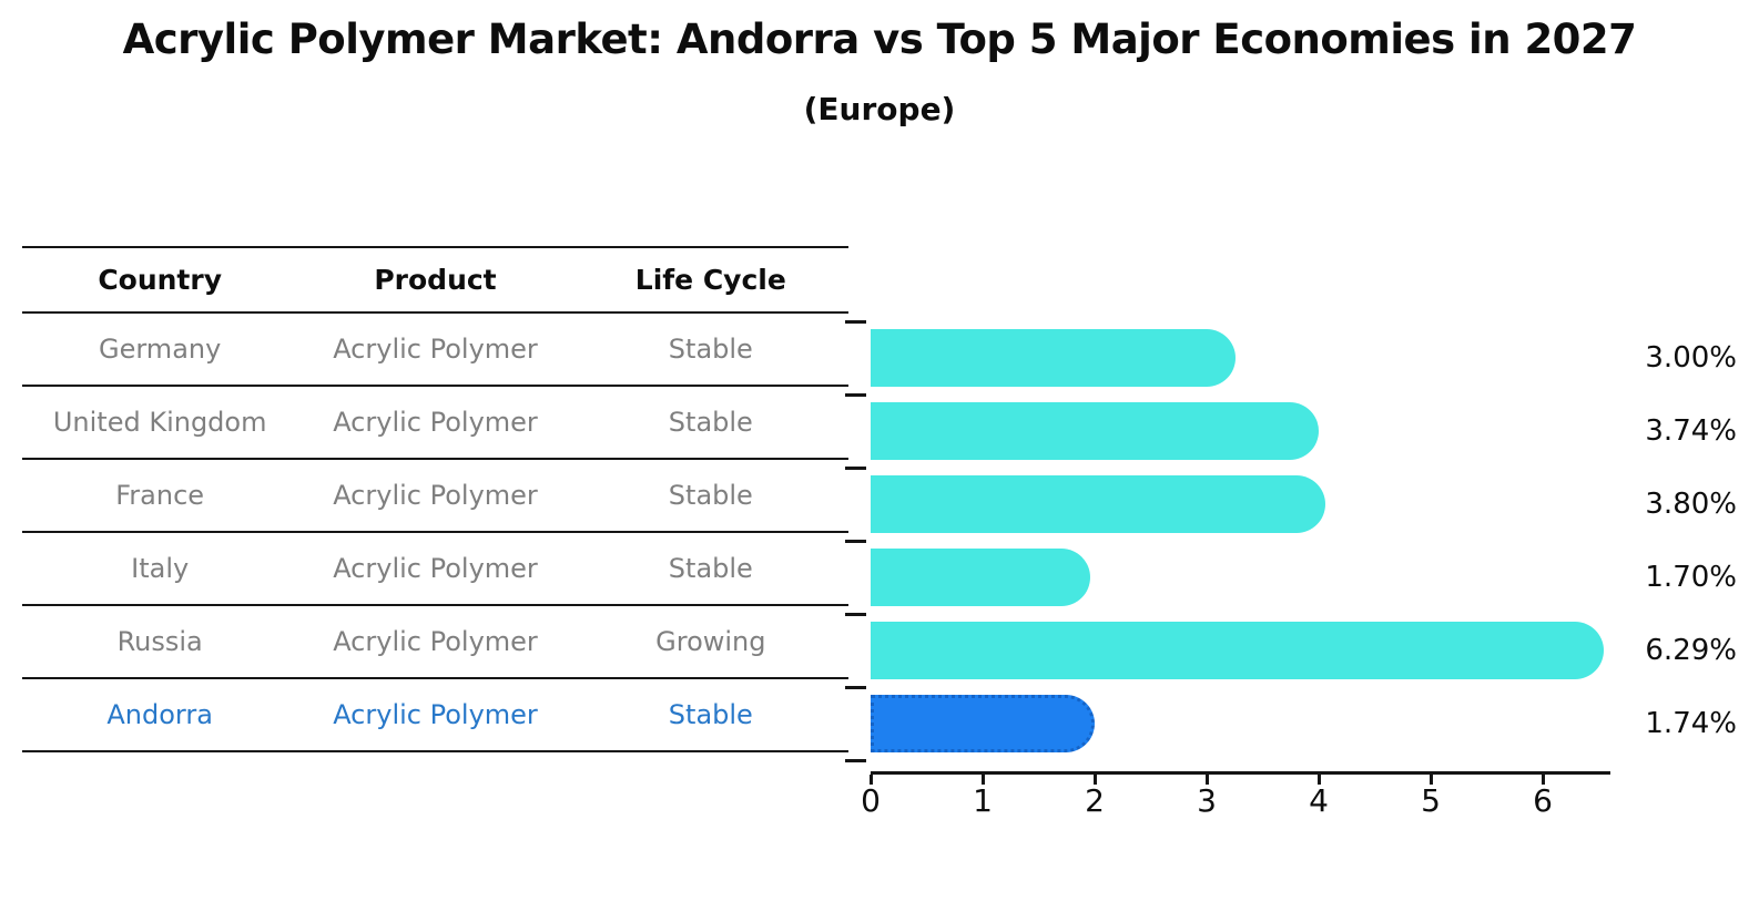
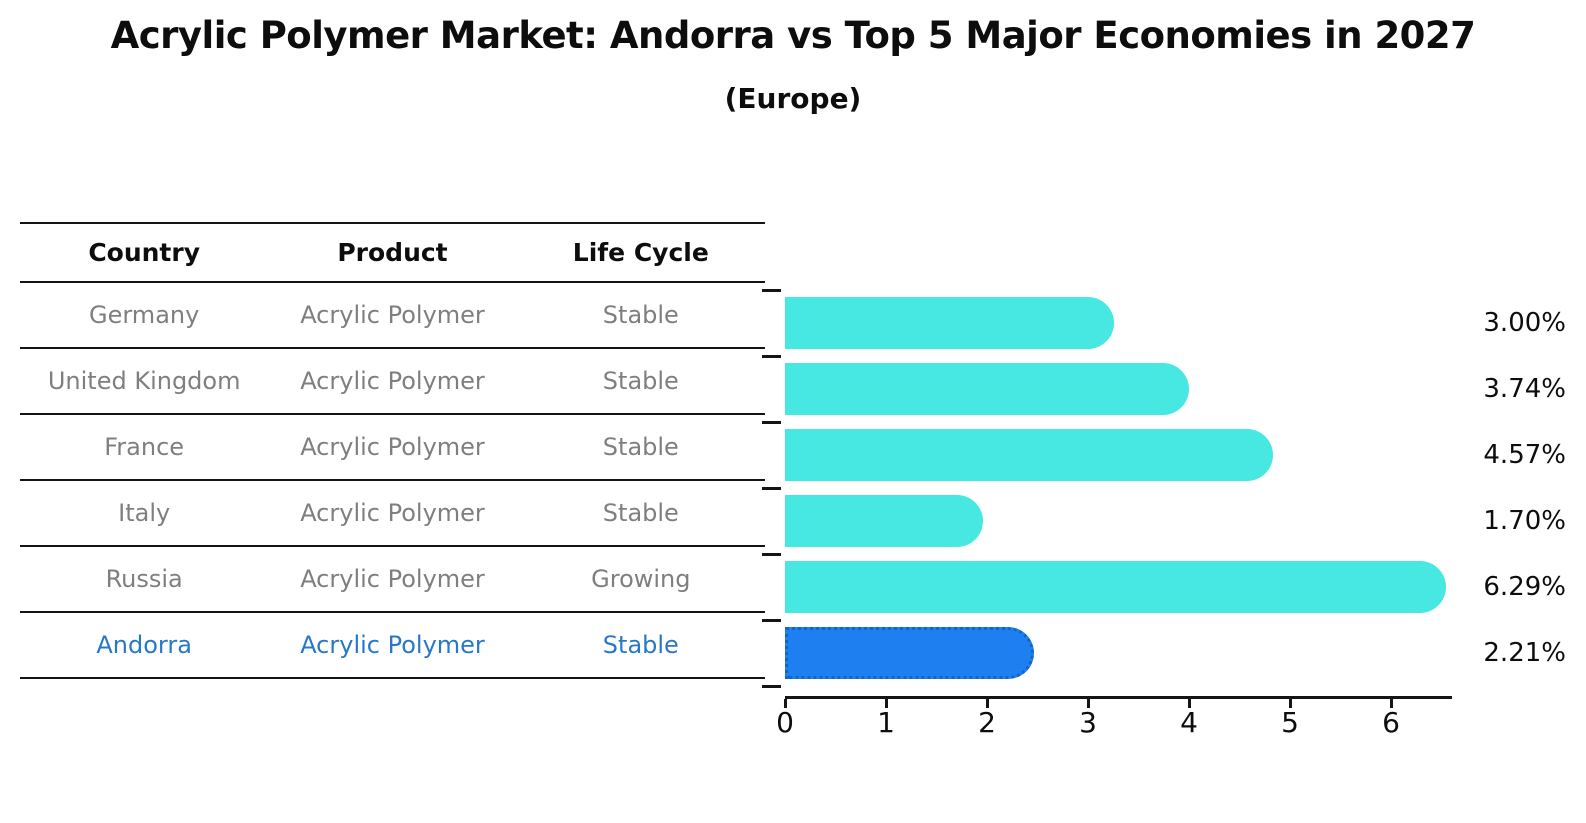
France: 3.80% -> 4.57%
Andorra: 1.74% -> 2.21%
